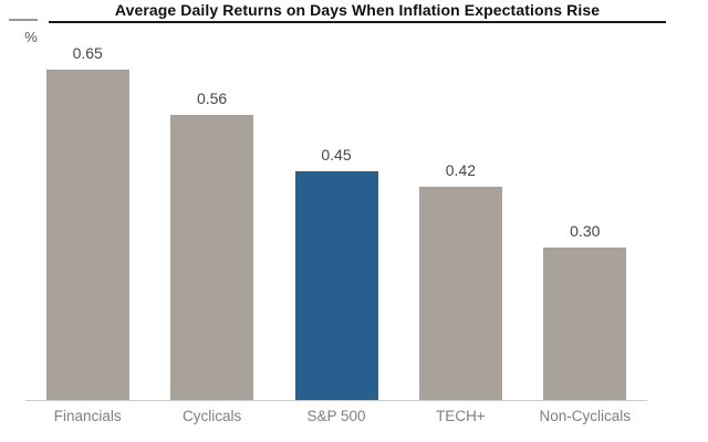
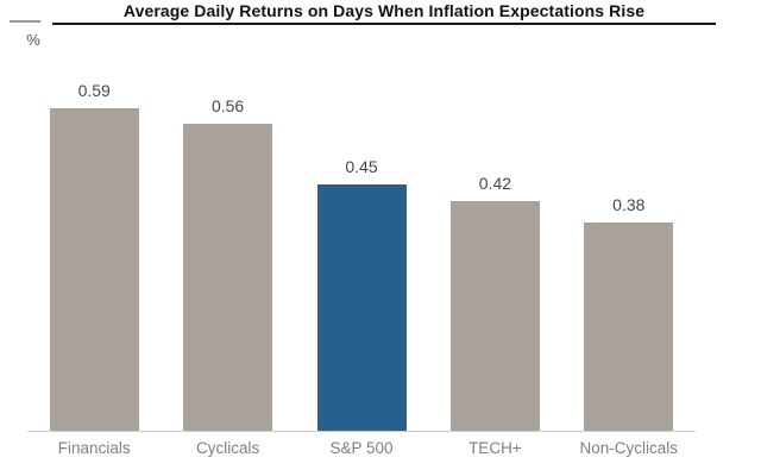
Financials: 0.65 -> 0.59
Non-Cyclicals: 0.30 -> 0.38
